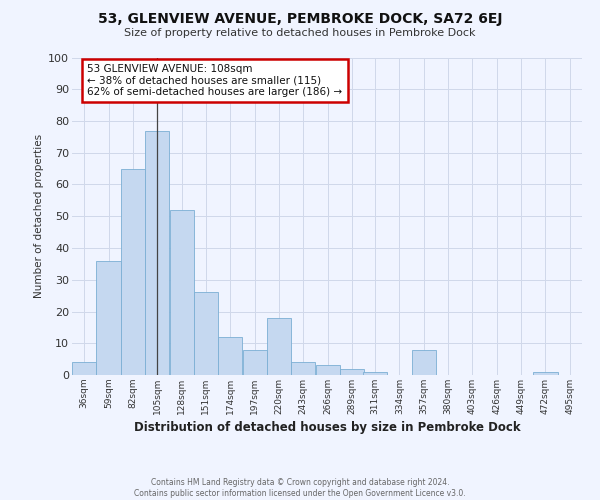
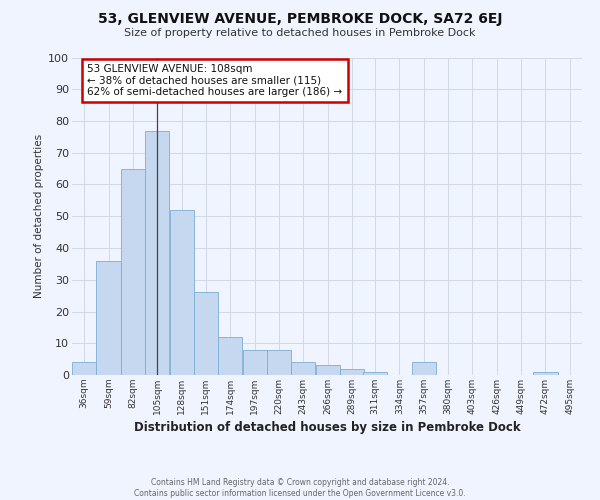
220sqm: 18 -> 8
357sqm: 8 -> 4
